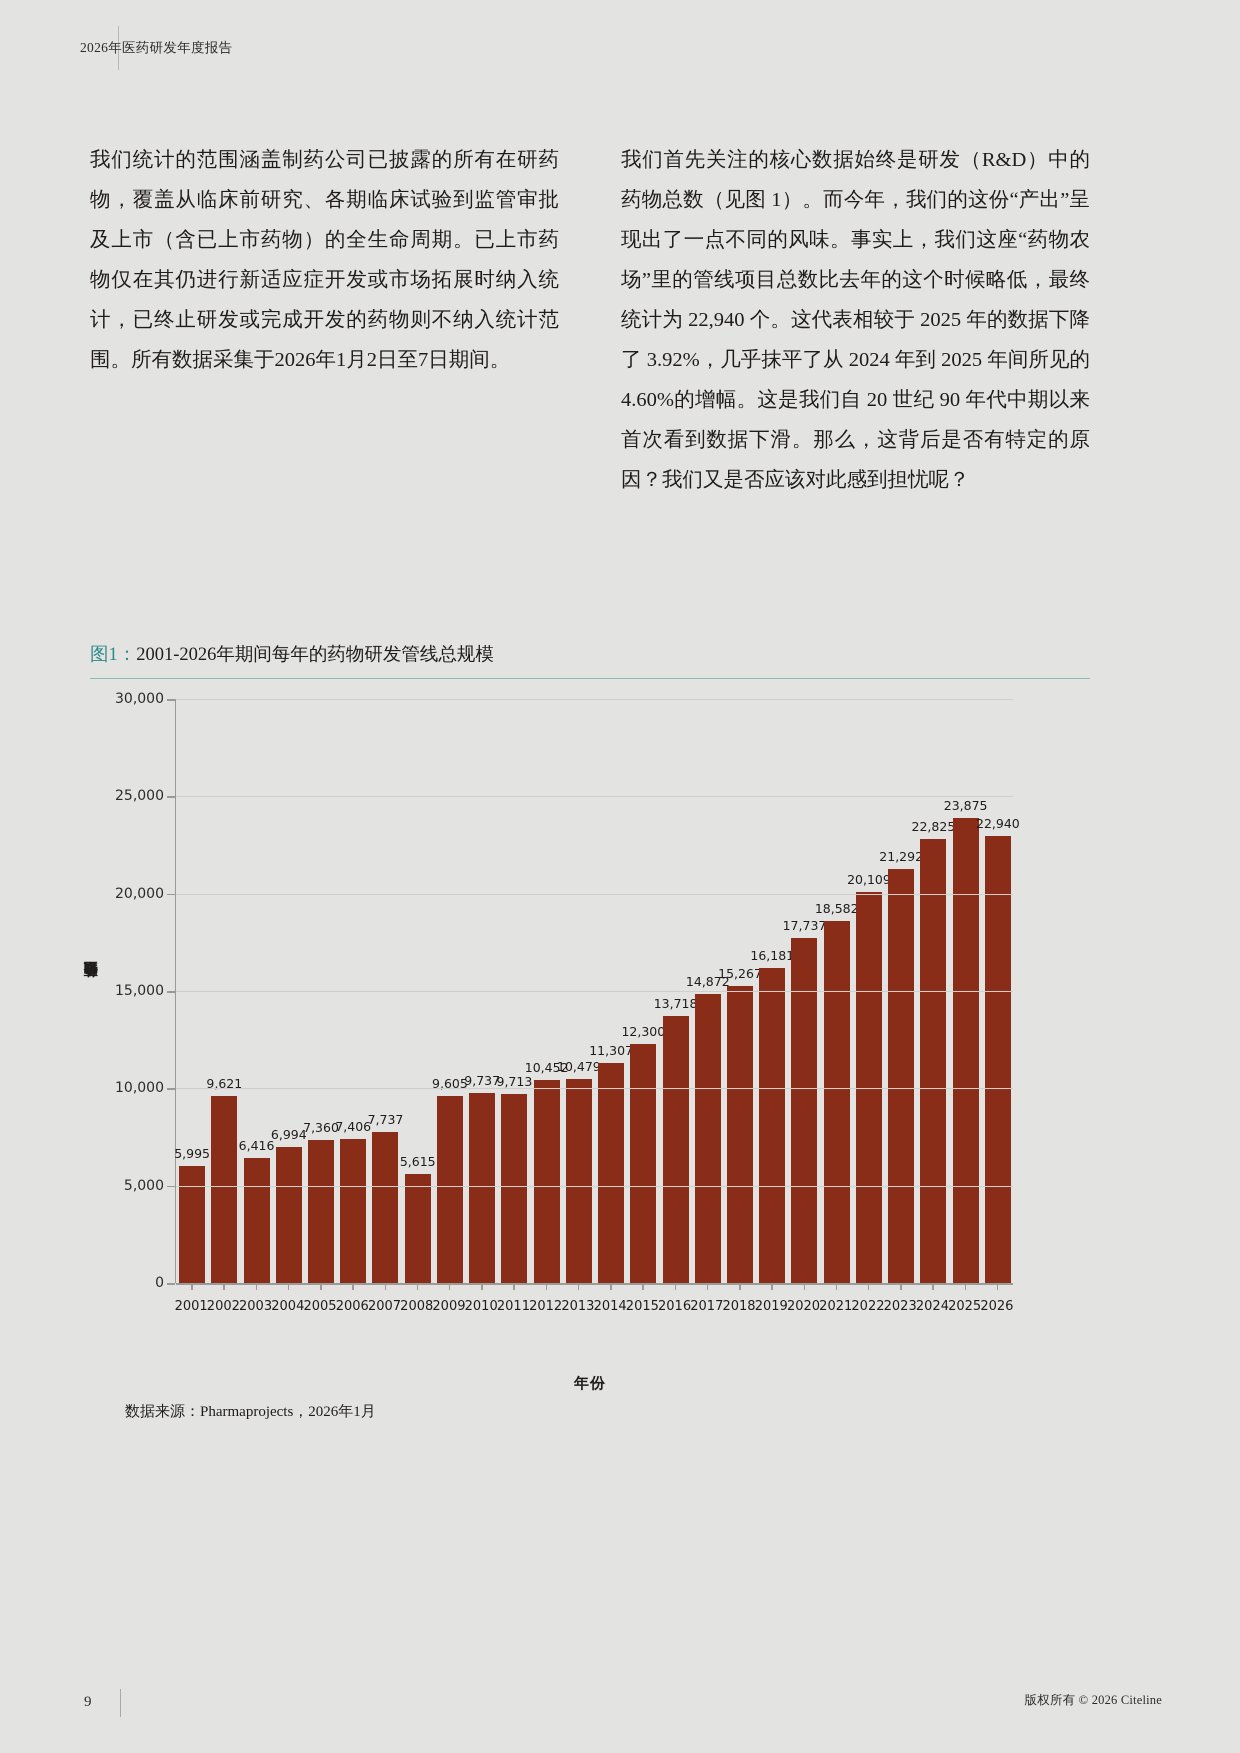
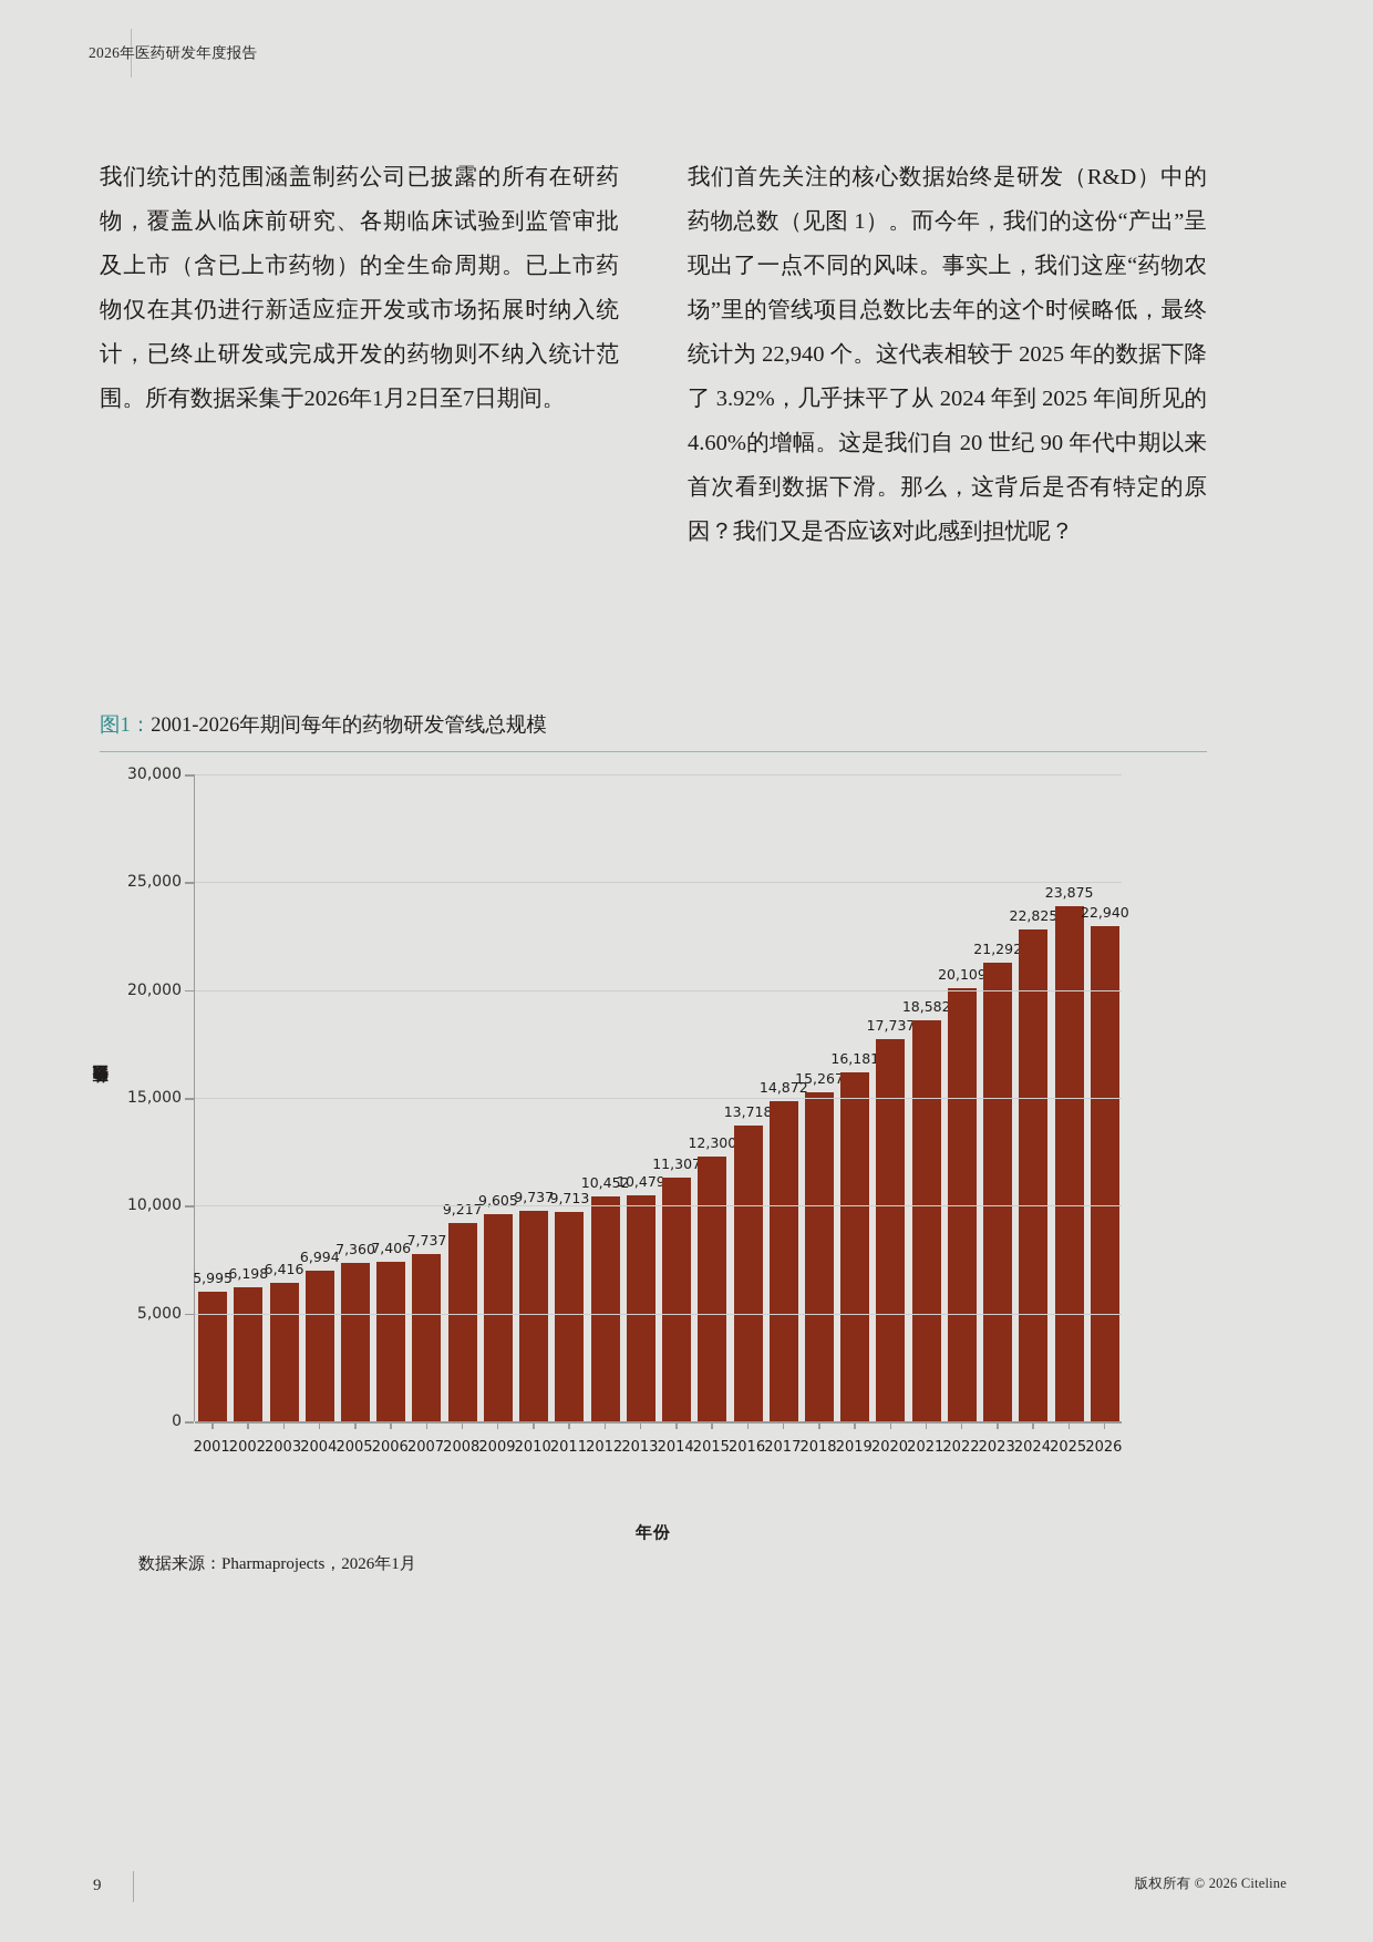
2002: 9,621 -> 6,198
2008: 5,615 -> 9,217
